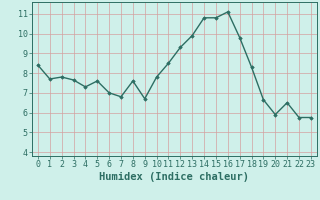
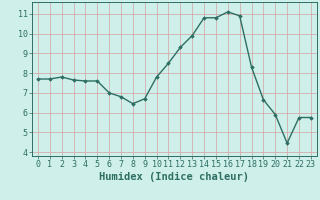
0: 8.4 -> 7.7
4: 7.3 -> 7.6
8: 7.6 -> 6.5
17: 9.8 -> 10.9
21: 6.5 -> 4.5
